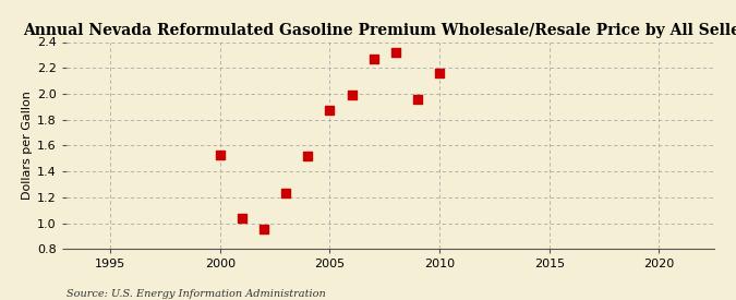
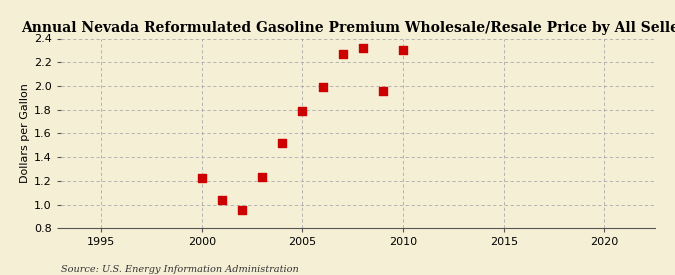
2000: 1.53 -> 1.22
2005: 1.87 -> 1.79
2010: 2.16 -> 2.30
